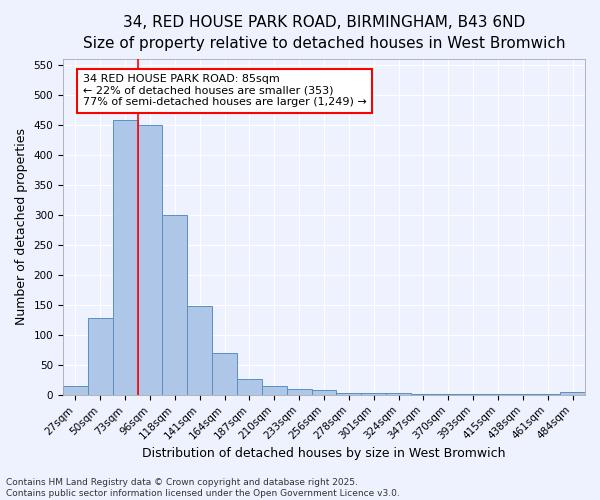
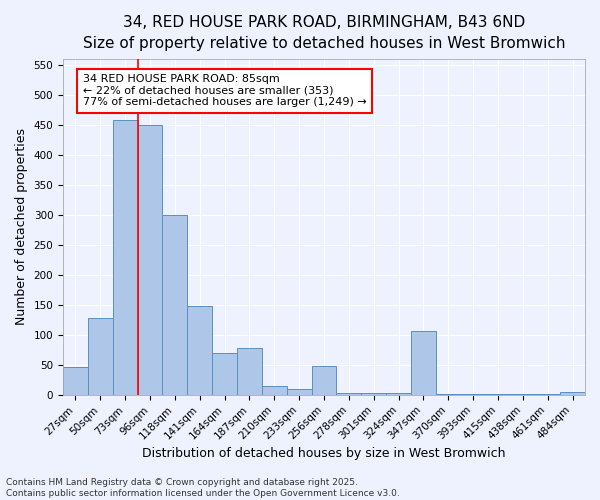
27sqm: 15 -> 46
187sqm: 27 -> 78
256sqm: 8 -> 48
347sqm: 1 -> 106
